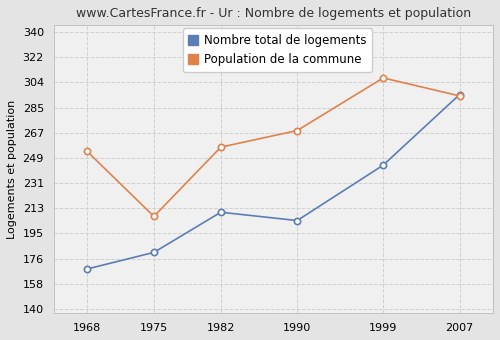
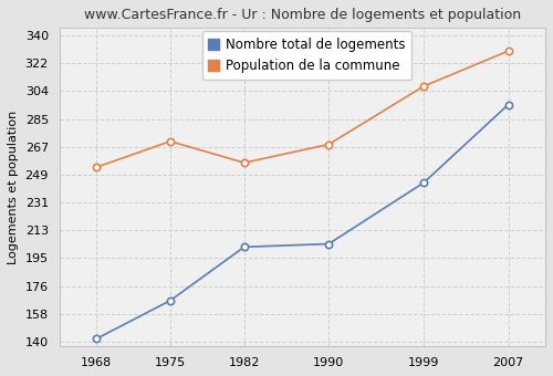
Nombre total de logements/1968: 169 -> 142
Nombre total de logements/1975: 181 -> 167
Population de la commune/1975: 207 -> 271
Nombre total de logements/1982: 210 -> 202
Population de la commune/2007: 294 -> 330
